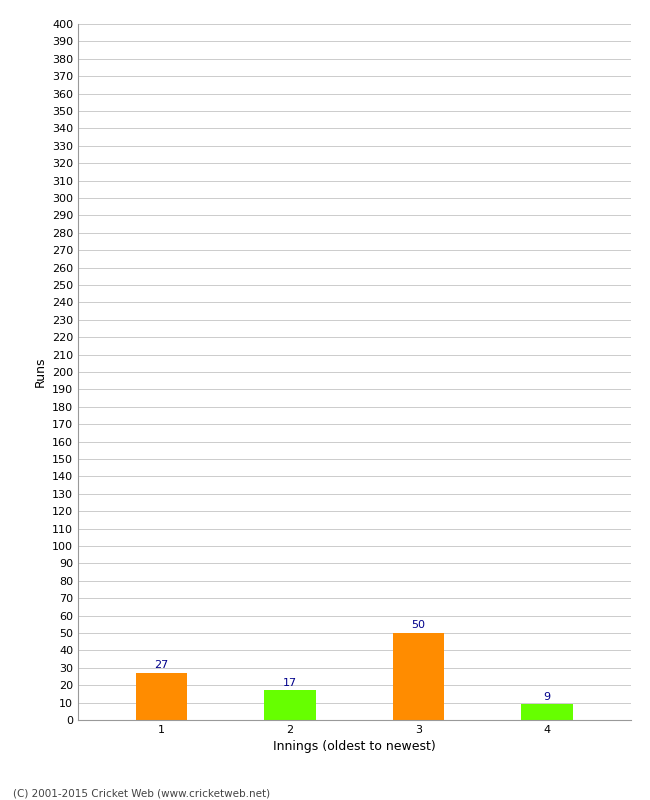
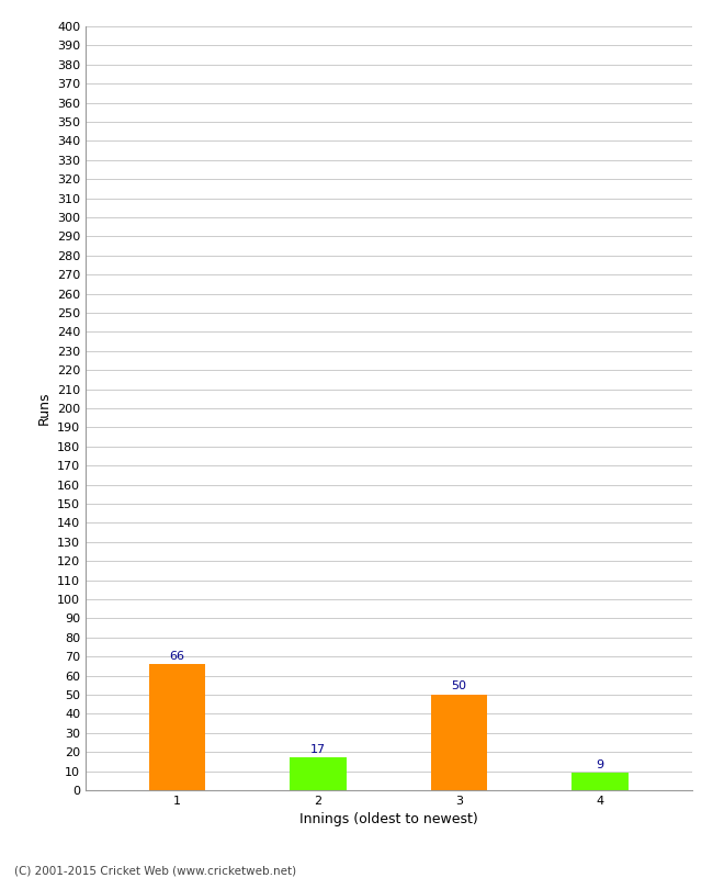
1: 27 -> 66
